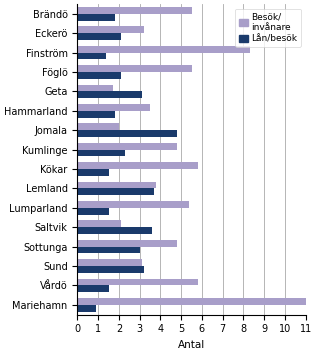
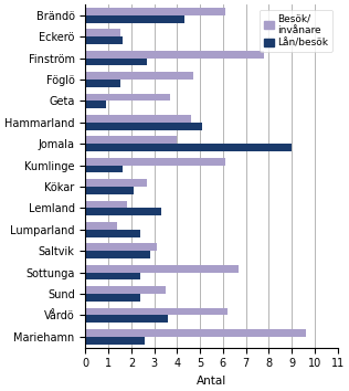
Besök/ invånare/Brändö: 5.5 -> 6.1
Lån/besök/Brändö: 1.8 -> 4.3
Besök/ invånare/Eckerö: 3.2 -> 1.5
Lån/besök/Eckerö: 2.1 -> 1.6
Besök/ invånare/Finström: 8.3 -> 7.8
Lån/besök/Finström: 1.4 -> 2.7
Besök/ invånare/Föglö: 5.5 -> 4.7
Lån/besök/Föglö: 2.1 -> 1.5
Besök/ invånare/Geta: 1.7 -> 3.7
Lån/besök/Geta: 3.1 -> 0.9
Besök/ invånare/Hammarland: 3.5 -> 4.6
Lån/besök/Hammarland: 1.8 -> 5.1
Besök/ invånare/Jomala: 2.0 -> 4.0
Lån/besök/Jomala: 4.8 -> 9.0
Besök/ invånare/Kumlinge: 4.8 -> 6.1
Lån/besök/Kumlinge: 2.3 -> 1.6
Besök/ invånare/Kökar: 5.8 -> 2.7
Lån/besök/Kökar: 1.5 -> 2.1
Besök/ invånare/Lemland: 3.8 -> 1.8
Lån/besök/Lemland: 3.7 -> 3.3
Besök/ invånare/Lumparland: 5.4 -> 1.4
Lån/besök/Lumparland: 1.5 -> 2.4
Besök/ invånare/Saltvik: 2.1 -> 3.1
Lån/besök/Saltvik: 3.6 -> 2.8
Besök/ invånare/Sottunga: 4.8 -> 6.7
Lån/besök/Sottunga: 3.0 -> 2.4
Besök/ invånare/Sund: 3.1 -> 3.5
Lån/besök/Sund: 3.2 -> 2.4
Besök/ invånare/Vårdö: 5.8 -> 6.2
Lån/besök/Vårdö: 1.5 -> 3.6
Besök/ invånare/Mariehamn: 11.0 -> 9.6
Lån/besök/Mariehamn: 0.9 -> 2.6
